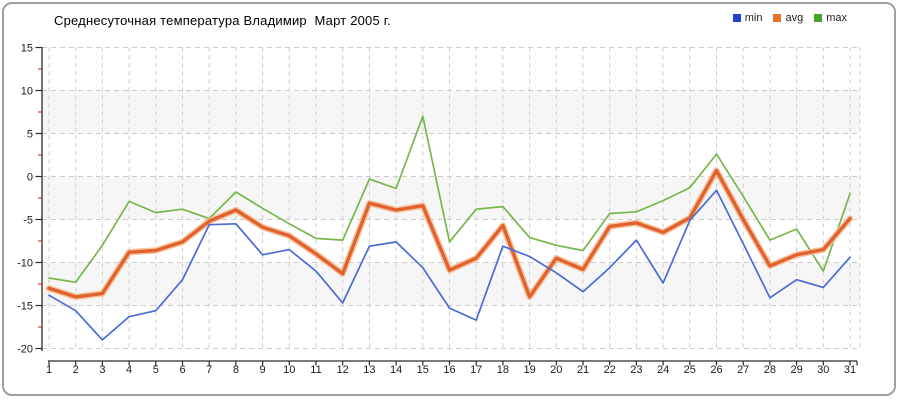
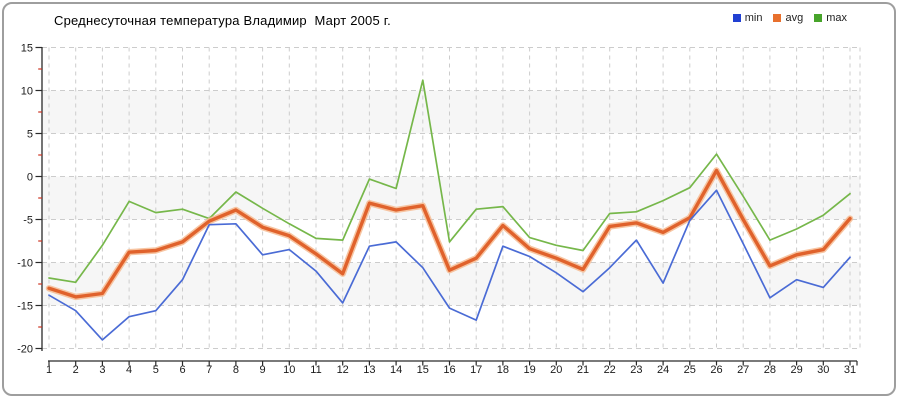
max/15: 7 -> 11
avg/19: -14 -> -8
max/30: -11 -> -4
